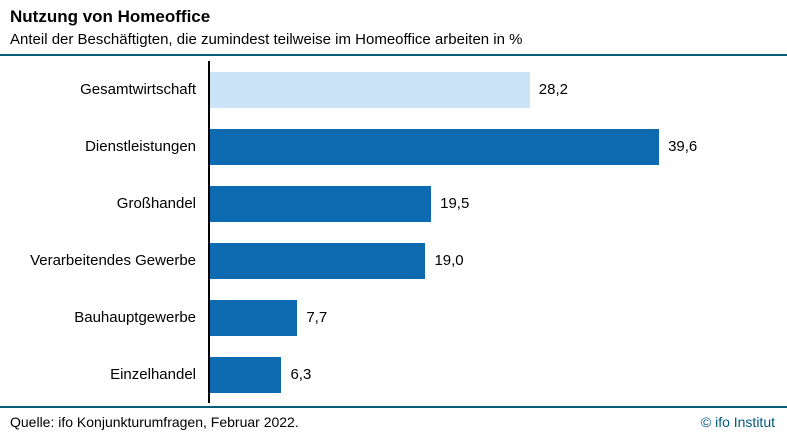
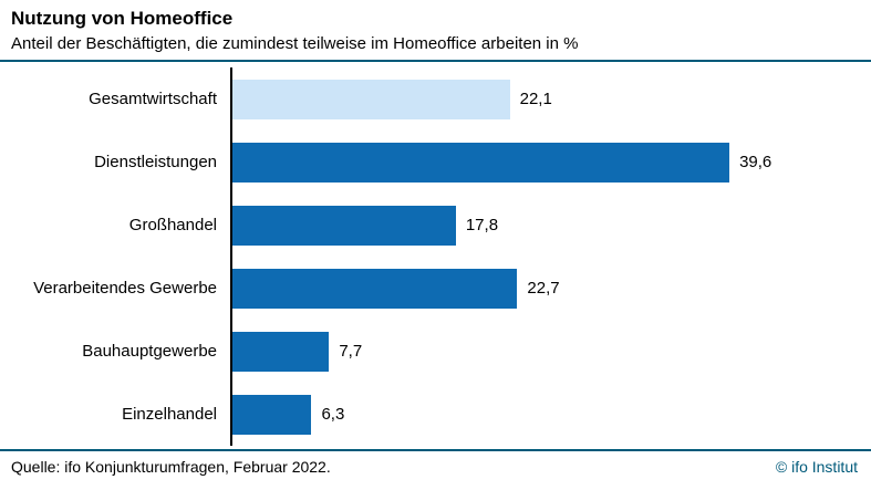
Gesamtwirtschaft: 28,2 -> 22,1
Großhandel: 19,5 -> 17,8
Verarbeitendes Gewerbe: 19,0 -> 22,7
